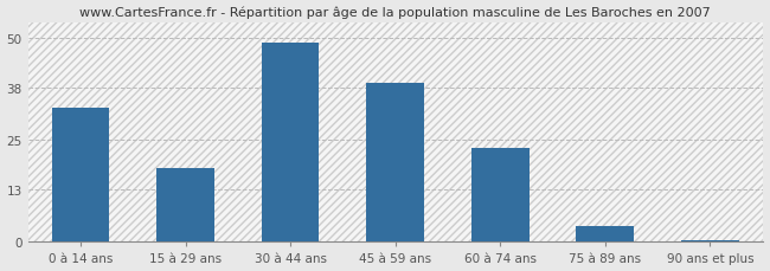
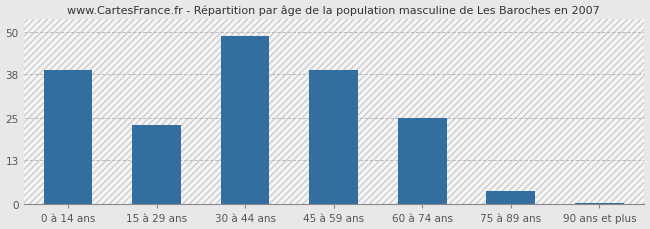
0 à 14 ans: 33.0 -> 39.0
15 à 29 ans: 18.0 -> 23.0
60 à 74 ans: 23.0 -> 25.0
